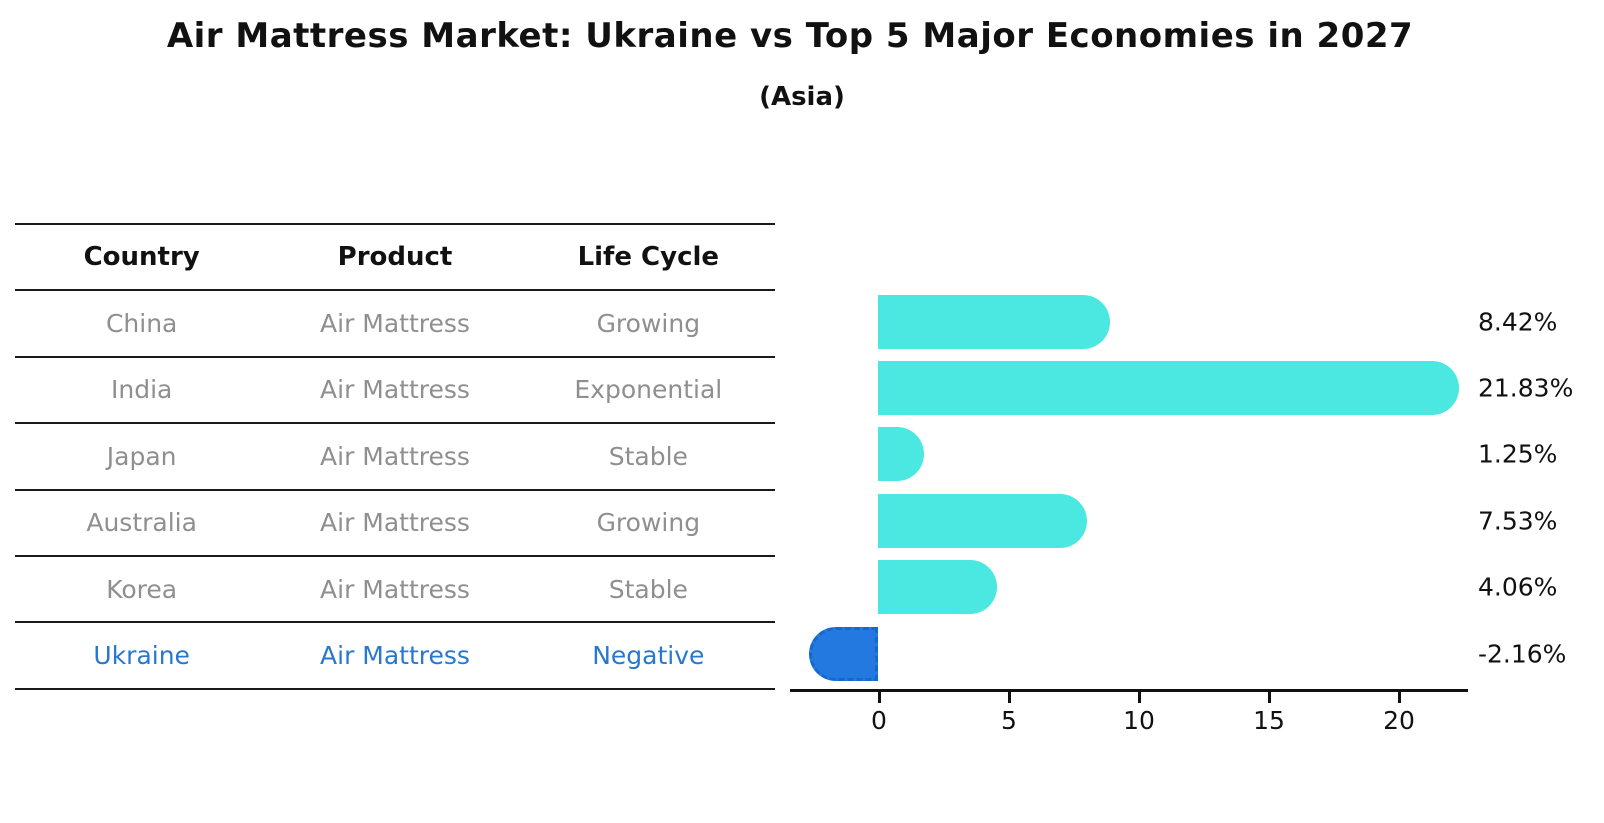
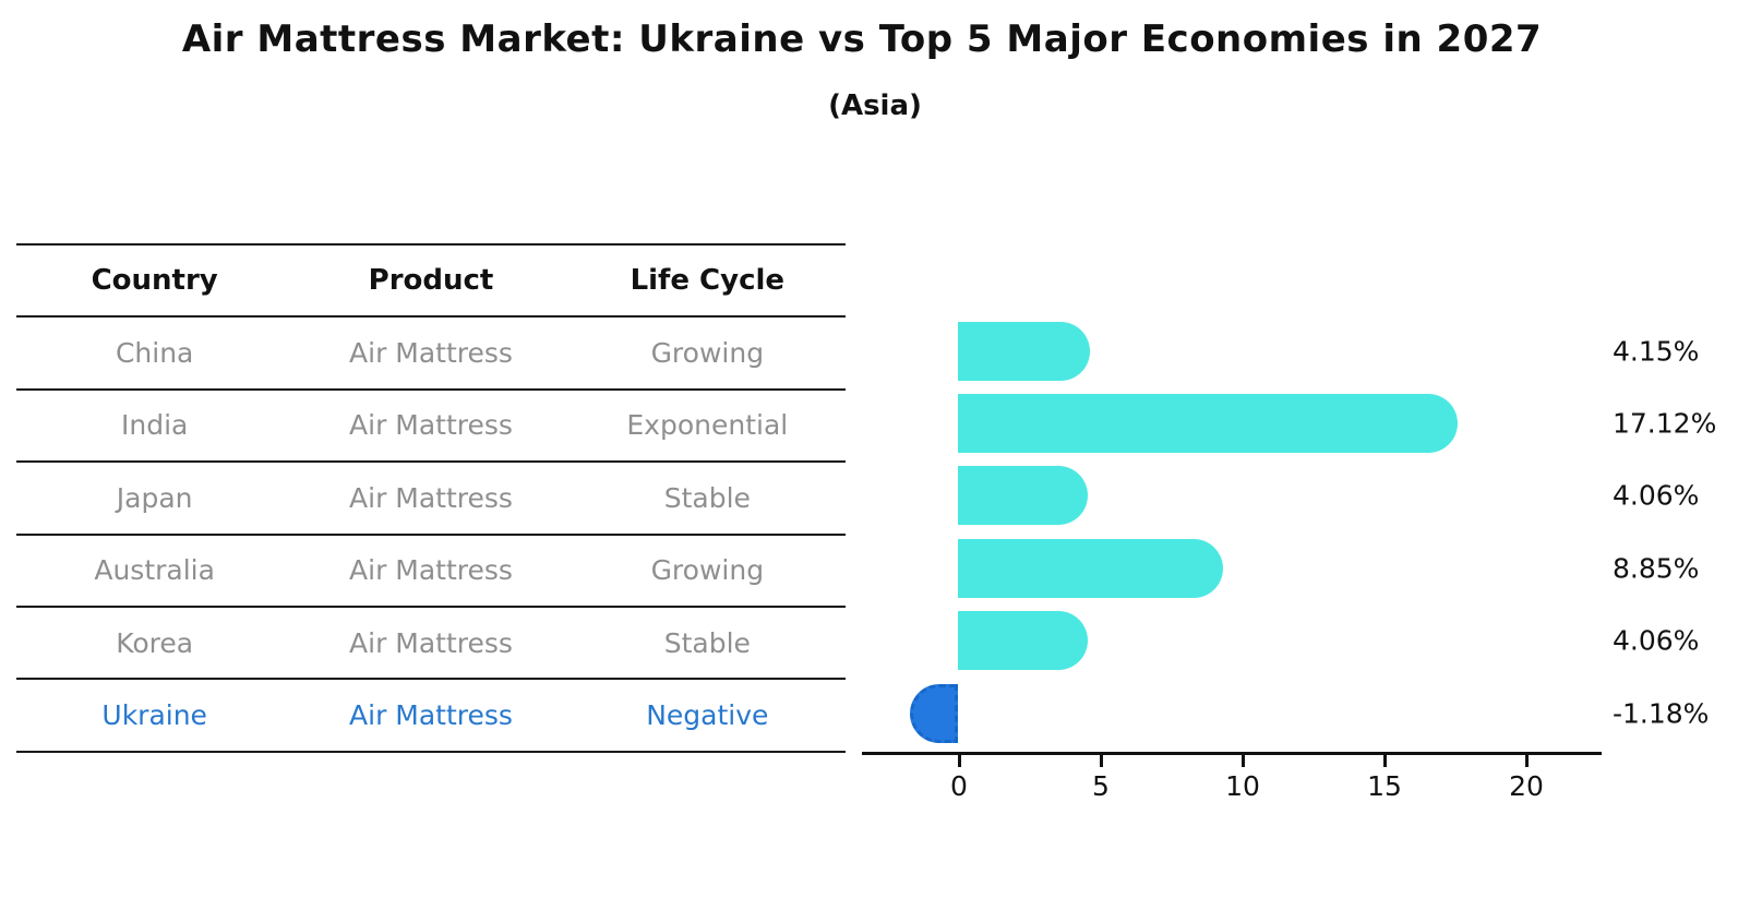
China: 8.42% -> 4.15%
India: 21.83% -> 17.12%
Japan: 1.25% -> 4.06%
Australia: 7.53% -> 8.85%
Ukraine: -2.16% -> -1.18%
